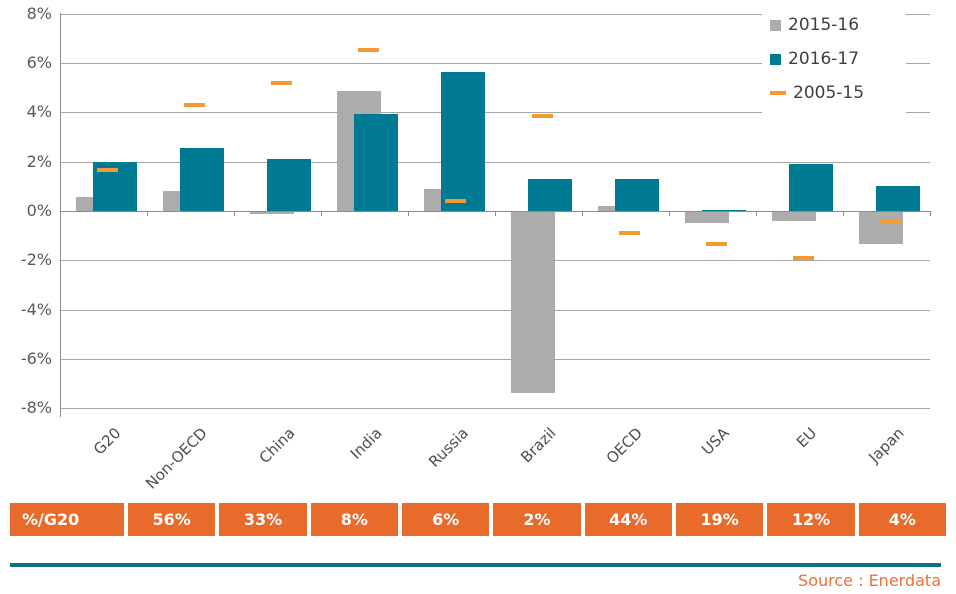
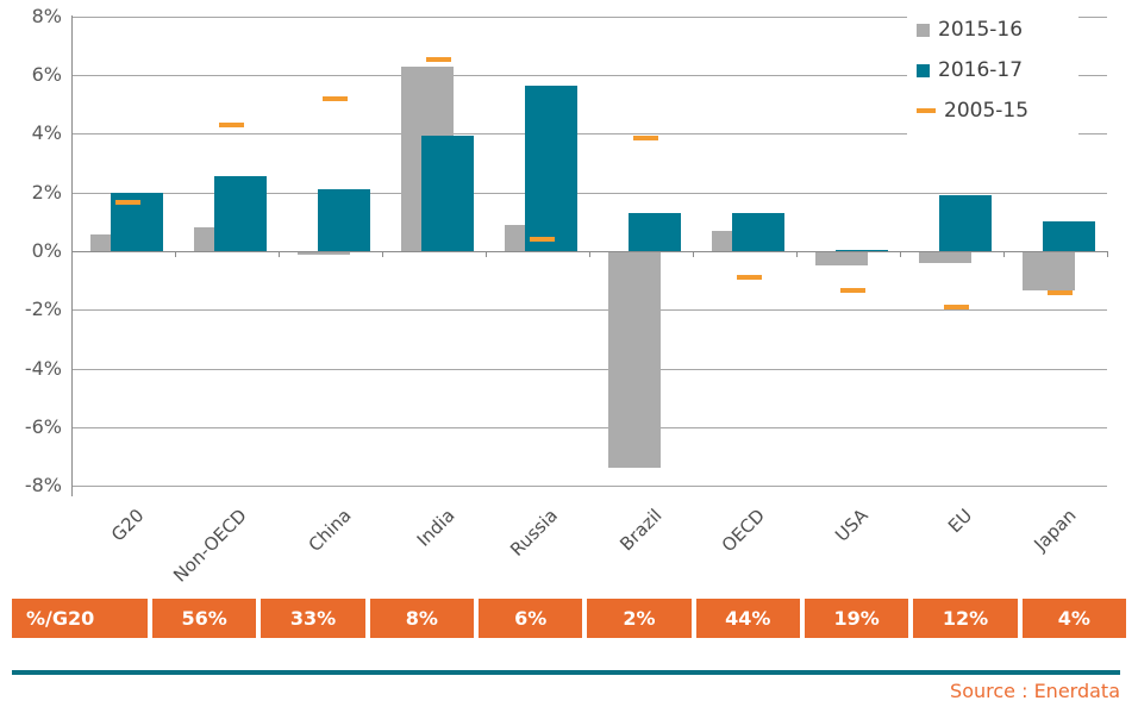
2015-16/India: 4.8% -> 6.3%
2015-16/OECD: 0.2% -> 0.7%
2005-15/Japan: -0.4% -> -1.4%
